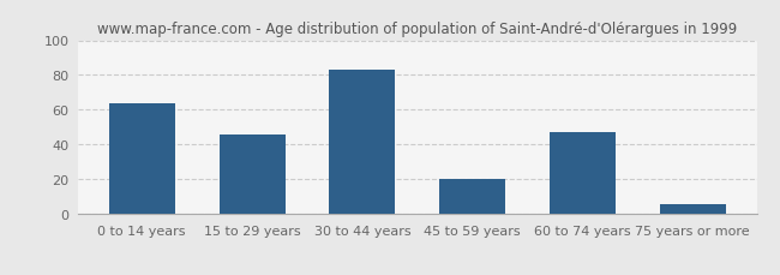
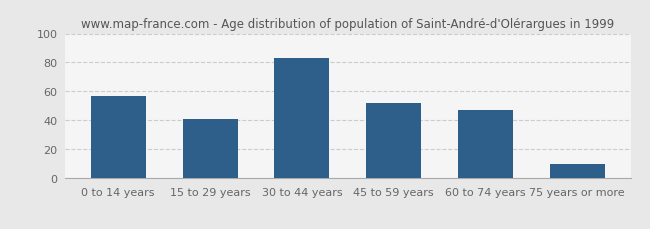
0 to 14 years: 64 -> 57
15 to 29 years: 46 -> 41
45 to 59 years: 20 -> 52
75 years or more: 6 -> 10
